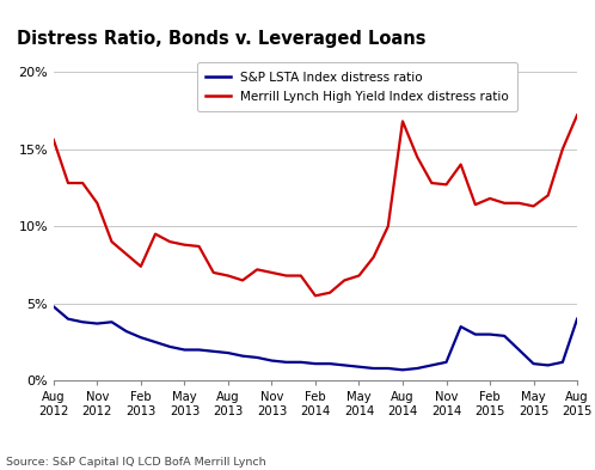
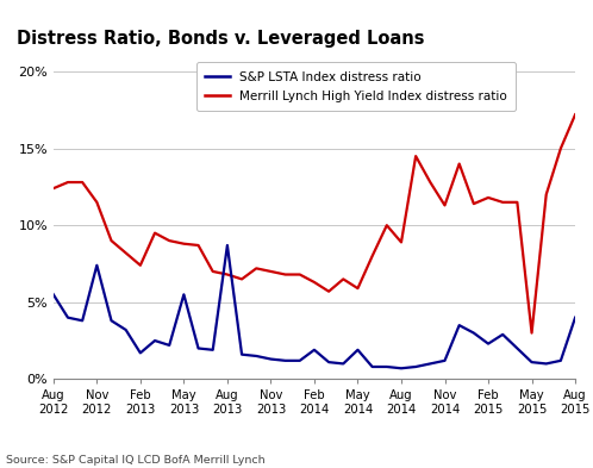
S&P LSTA Index distress ratio/Aug 2012: 4.8% -> 5.5%
Merrill Lynch High Yield Index distress ratio/Aug 2012: 15.6% -> 12.4%
S&P LSTA Index distress ratio/Nov 2012: 3.7% -> 7.4%
S&P LSTA Index distress ratio/Feb 2013: 2.8% -> 1.7%
S&P LSTA Index distress ratio/May 2013: 2.0% -> 5.5%
S&P LSTA Index distress ratio/Aug 2013: 1.8% -> 8.7%
S&P LSTA Index distress ratio/Feb 2014: 1.1% -> 1.9%
Merrill Lynch High Yield Index distress ratio/Feb 2014: 5.5% -> 6.3%
S&P LSTA Index distress ratio/May 2014: 0.9% -> 1.9%
Merrill Lynch High Yield Index distress ratio/May 2014: 6.8% -> 5.9%
Merrill Lynch High Yield Index distress ratio/Aug 2014: 16.8% -> 8.9%
Merrill Lynch High Yield Index distress ratio/Nov 2014: 12.7% -> 11.3%
S&P LSTA Index distress ratio/Feb 2015: 3.0% -> 2.3%
Merrill Lynch High Yield Index distress ratio/May 2015: 11.3% -> 3.0%
